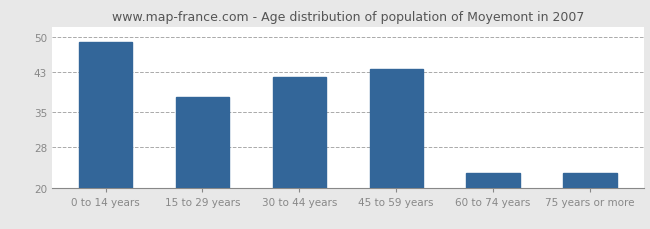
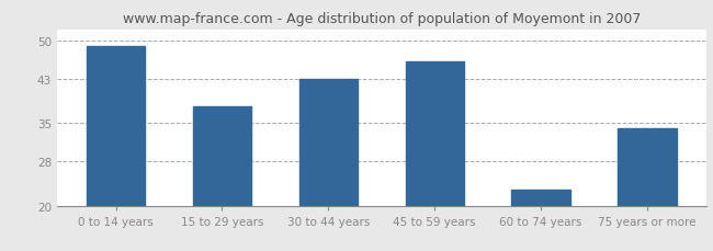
30 to 44 years: 42.0 -> 43.0
45 to 59 years: 43.5 -> 46.2
75 years or more: 23.0 -> 34.0
